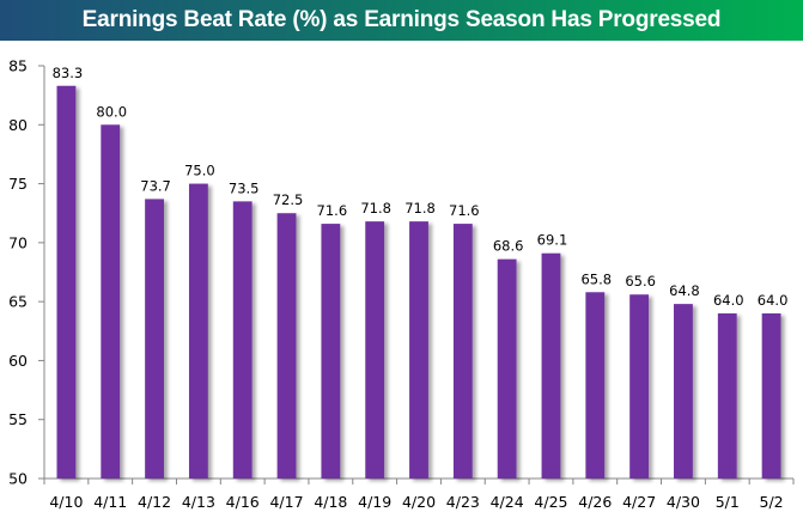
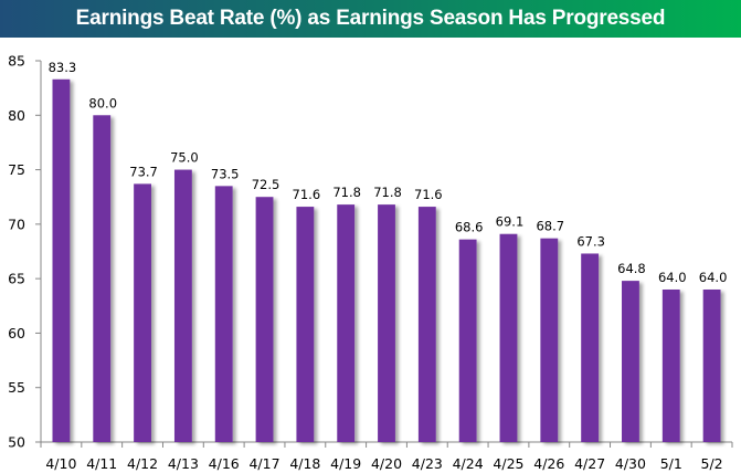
4/26: 65.8 -> 68.7
4/27: 65.6 -> 67.3
